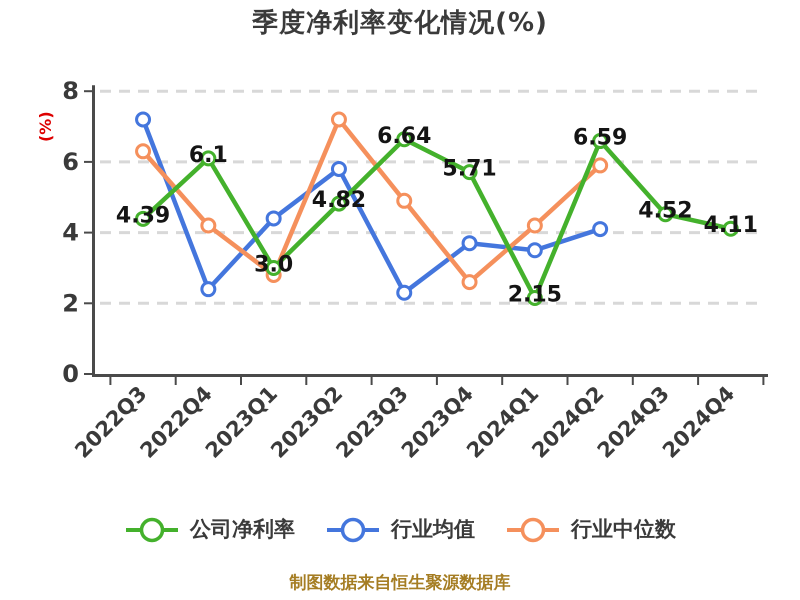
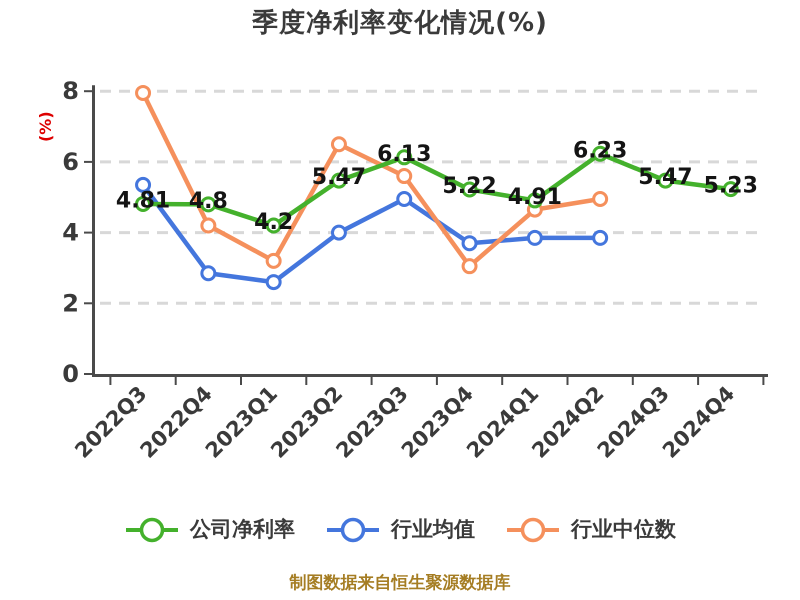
行业均值/2022Q3: 7.2 -> 5.3
行业中位数/2022Q3: 6.3 -> 8.0
公司净利率/2022Q3: 4.39 -> 4.81
行业均值/2022Q4: 2.4 -> 2.9
公司净利率/2022Q4: 6.1 -> 4.8
行业均值/2023Q1: 4.4 -> 2.6
行业中位数/2023Q1: 2.8 -> 3.2
公司净利率/2023Q1: 3.0 -> 4.2
行业均值/2023Q2: 5.8 -> 4.0
行业中位数/2023Q2: 7.2 -> 6.5
公司净利率/2023Q2: 4.82 -> 5.47
行业均值/2023Q3: 2.3 -> 5.0
行业中位数/2023Q3: 4.9 -> 5.6
公司净利率/2023Q3: 6.64 -> 6.13
行业中位数/2023Q4: 2.6 -> 3.0
公司净利率/2023Q4: 5.71 -> 5.22
行业均值/2024Q1: 3.5 -> 3.9
行业中位数/2024Q1: 4.2 -> 4.7
公司净利率/2024Q1: 2.15 -> 4.91
行业均值/2024Q2: 4.1 -> 3.9
行业中位数/2024Q2: 5.9 -> 5.0
公司净利率/2024Q2: 6.59 -> 6.23
公司净利率/2024Q3: 4.52 -> 5.47
公司净利率/2024Q4: 4.11 -> 5.23
